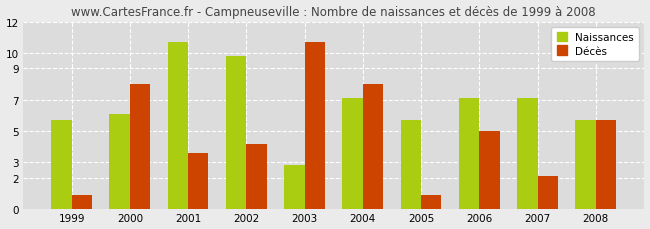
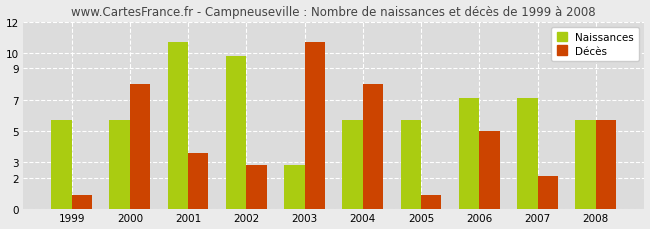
Naissances/2000: 6.1 -> 5.7
Décès/2002: 4.2 -> 2.8
Naissances/2004: 7.1 -> 5.7
